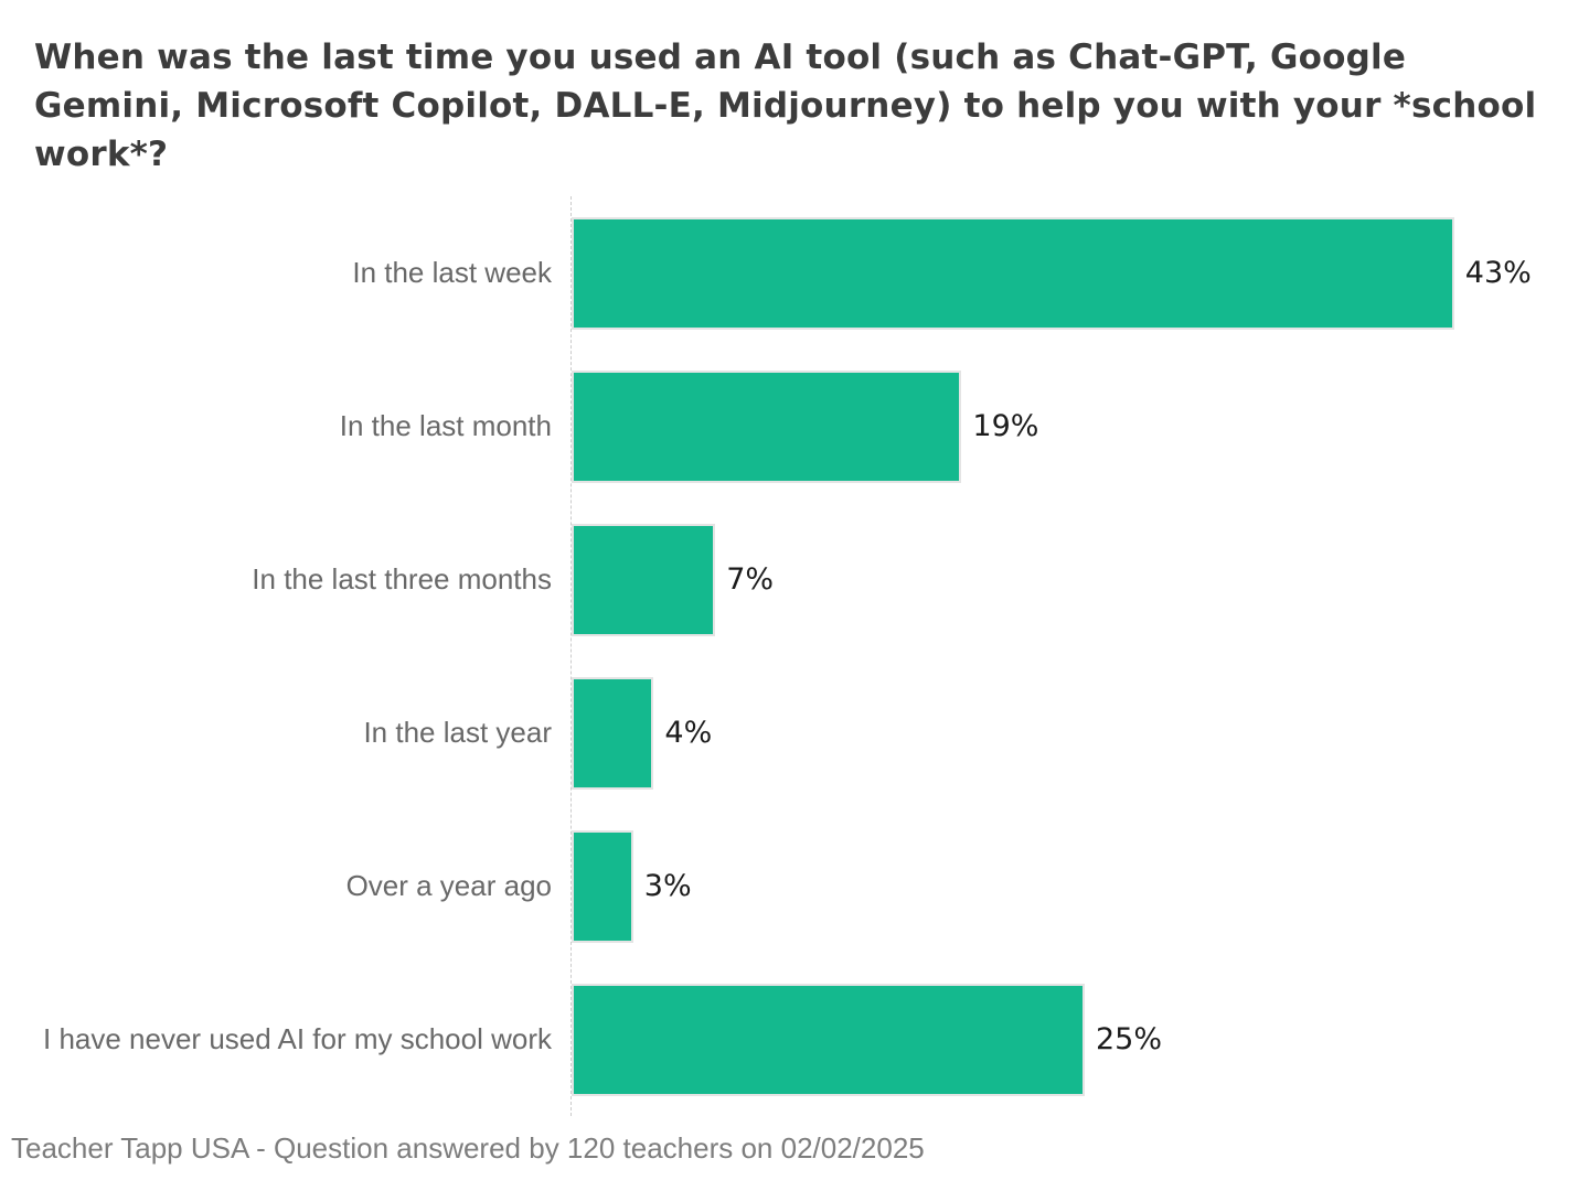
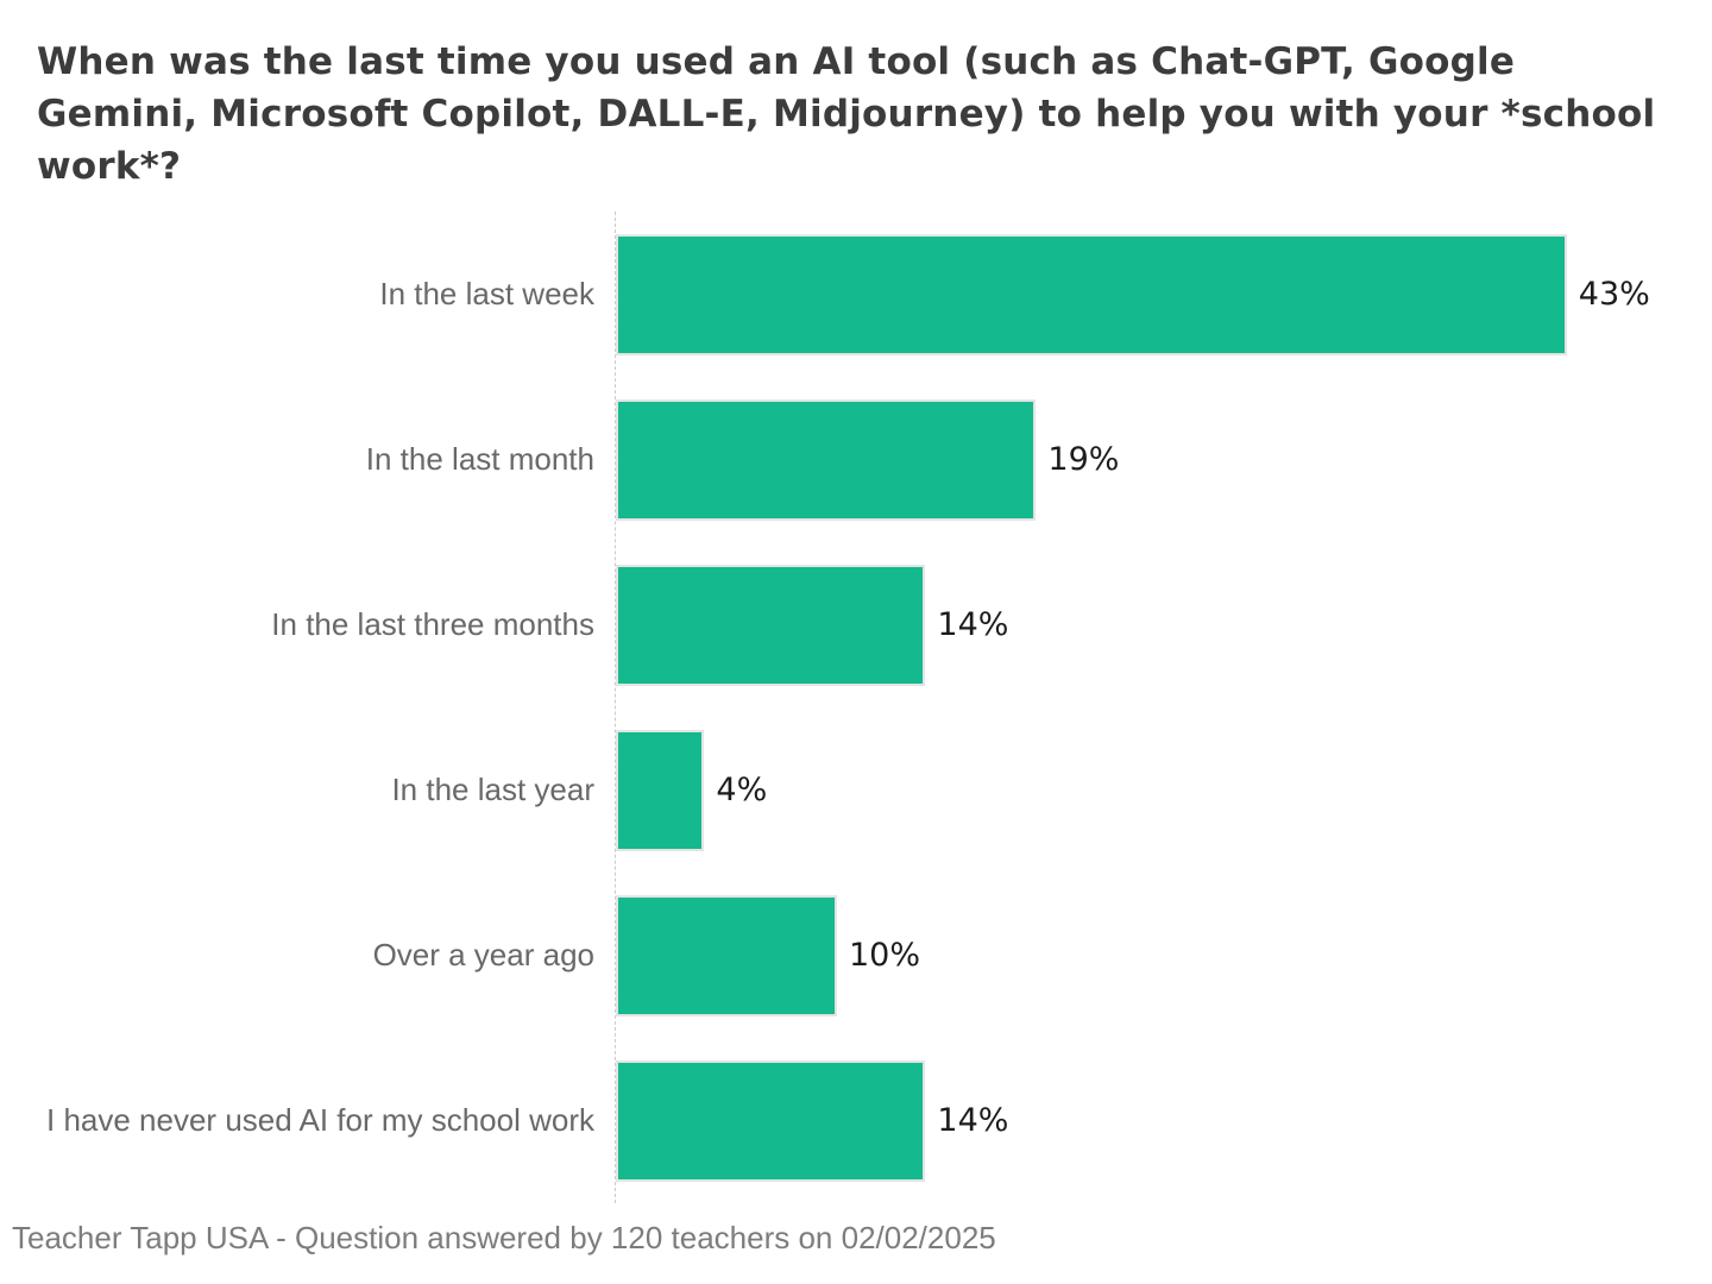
In the last three months: 7% -> 14%
Over a year ago: 3% -> 10%
I have never used AI for my school work: 25% -> 14%
